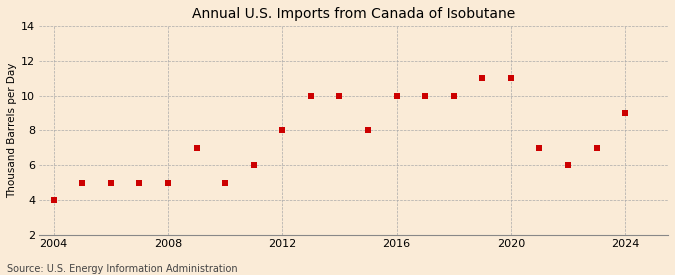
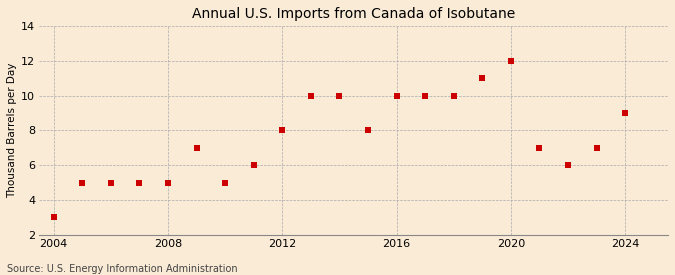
2004: 4 -> 3
2020: 11 -> 12
